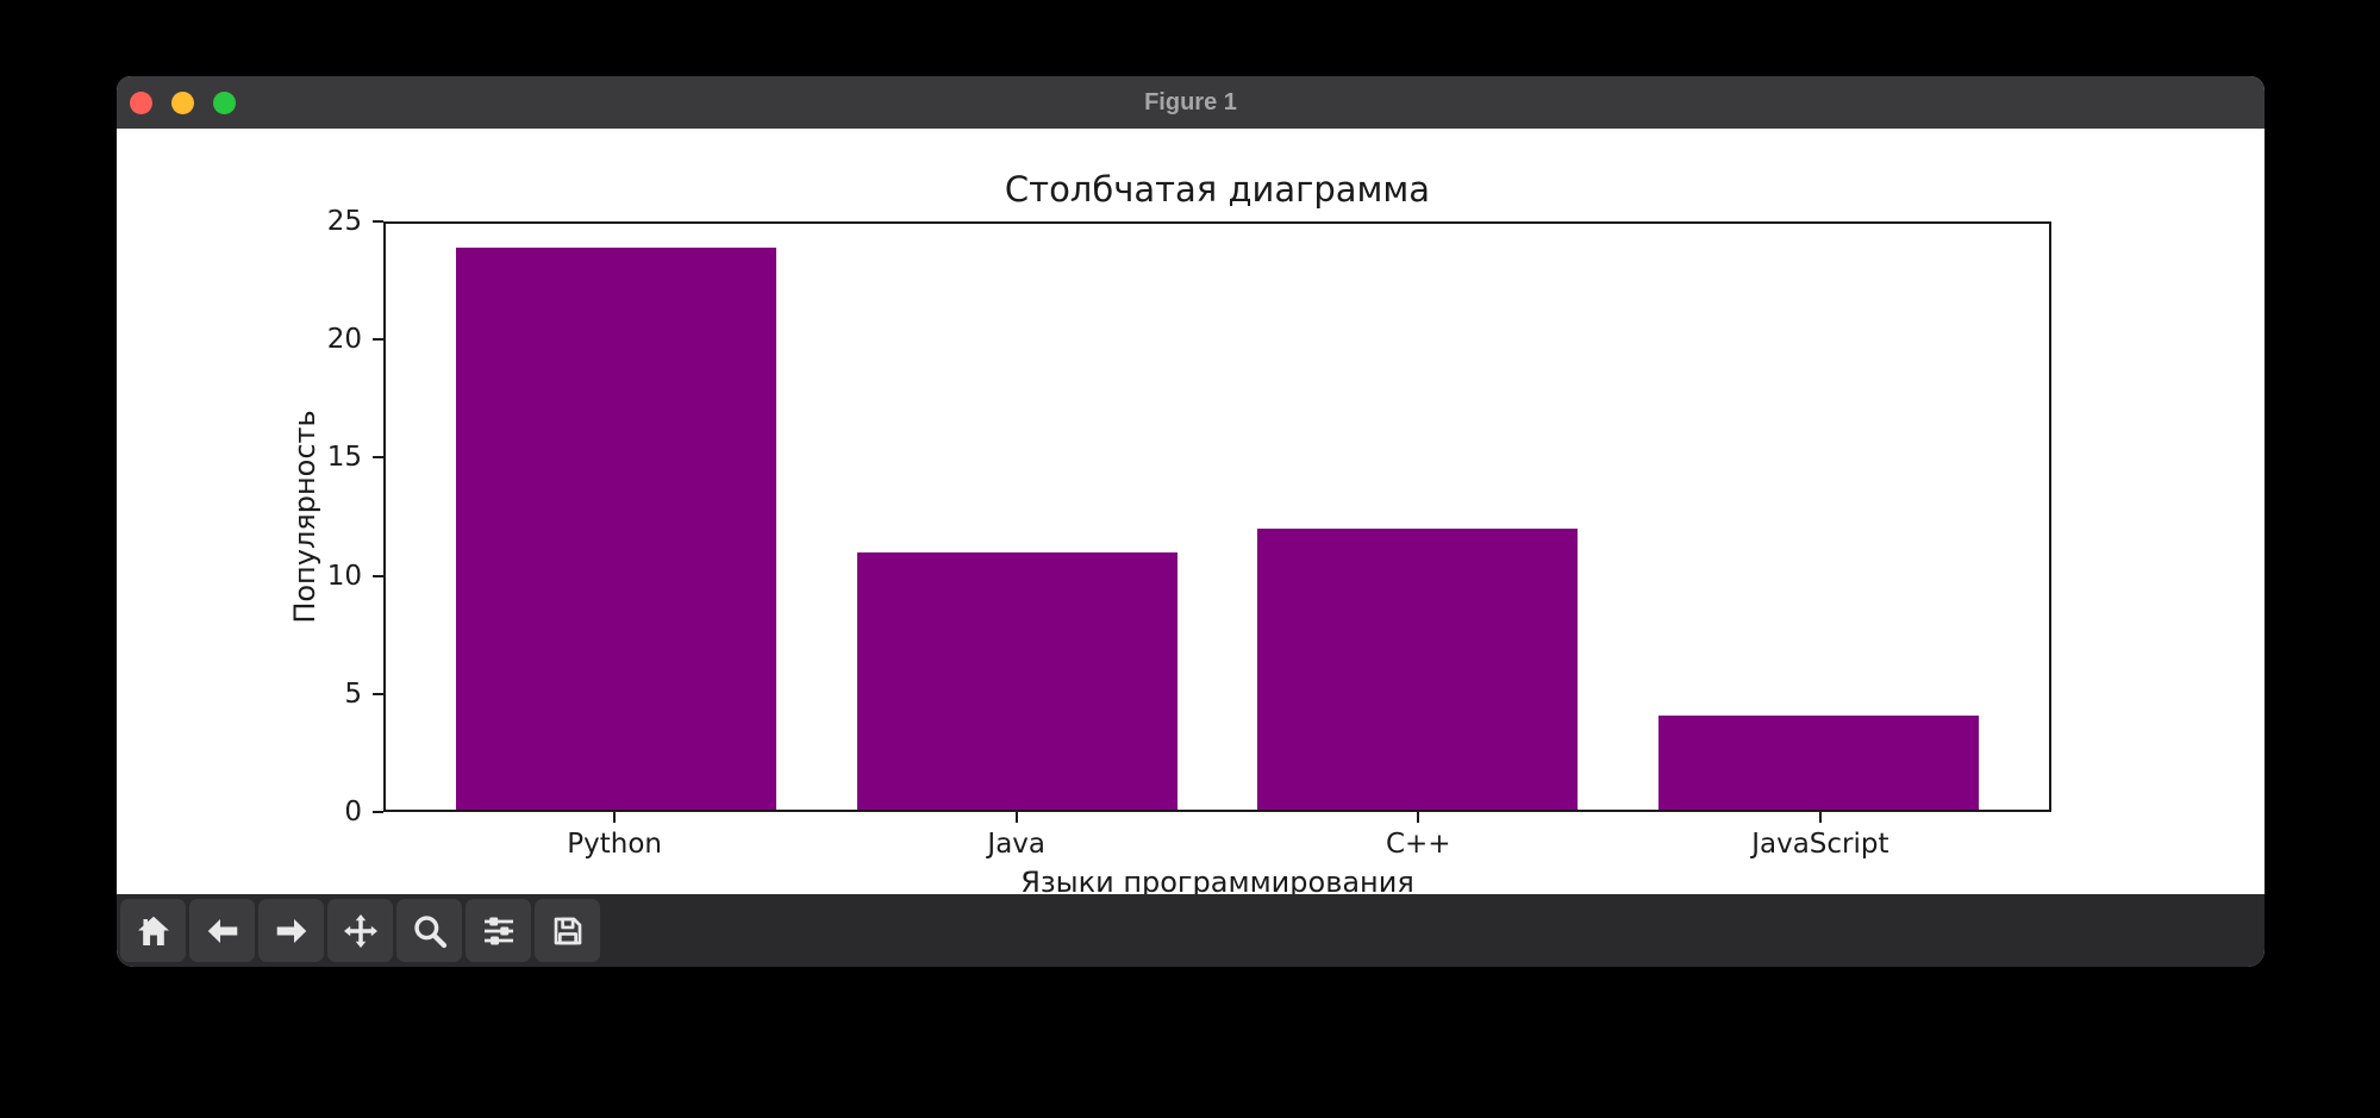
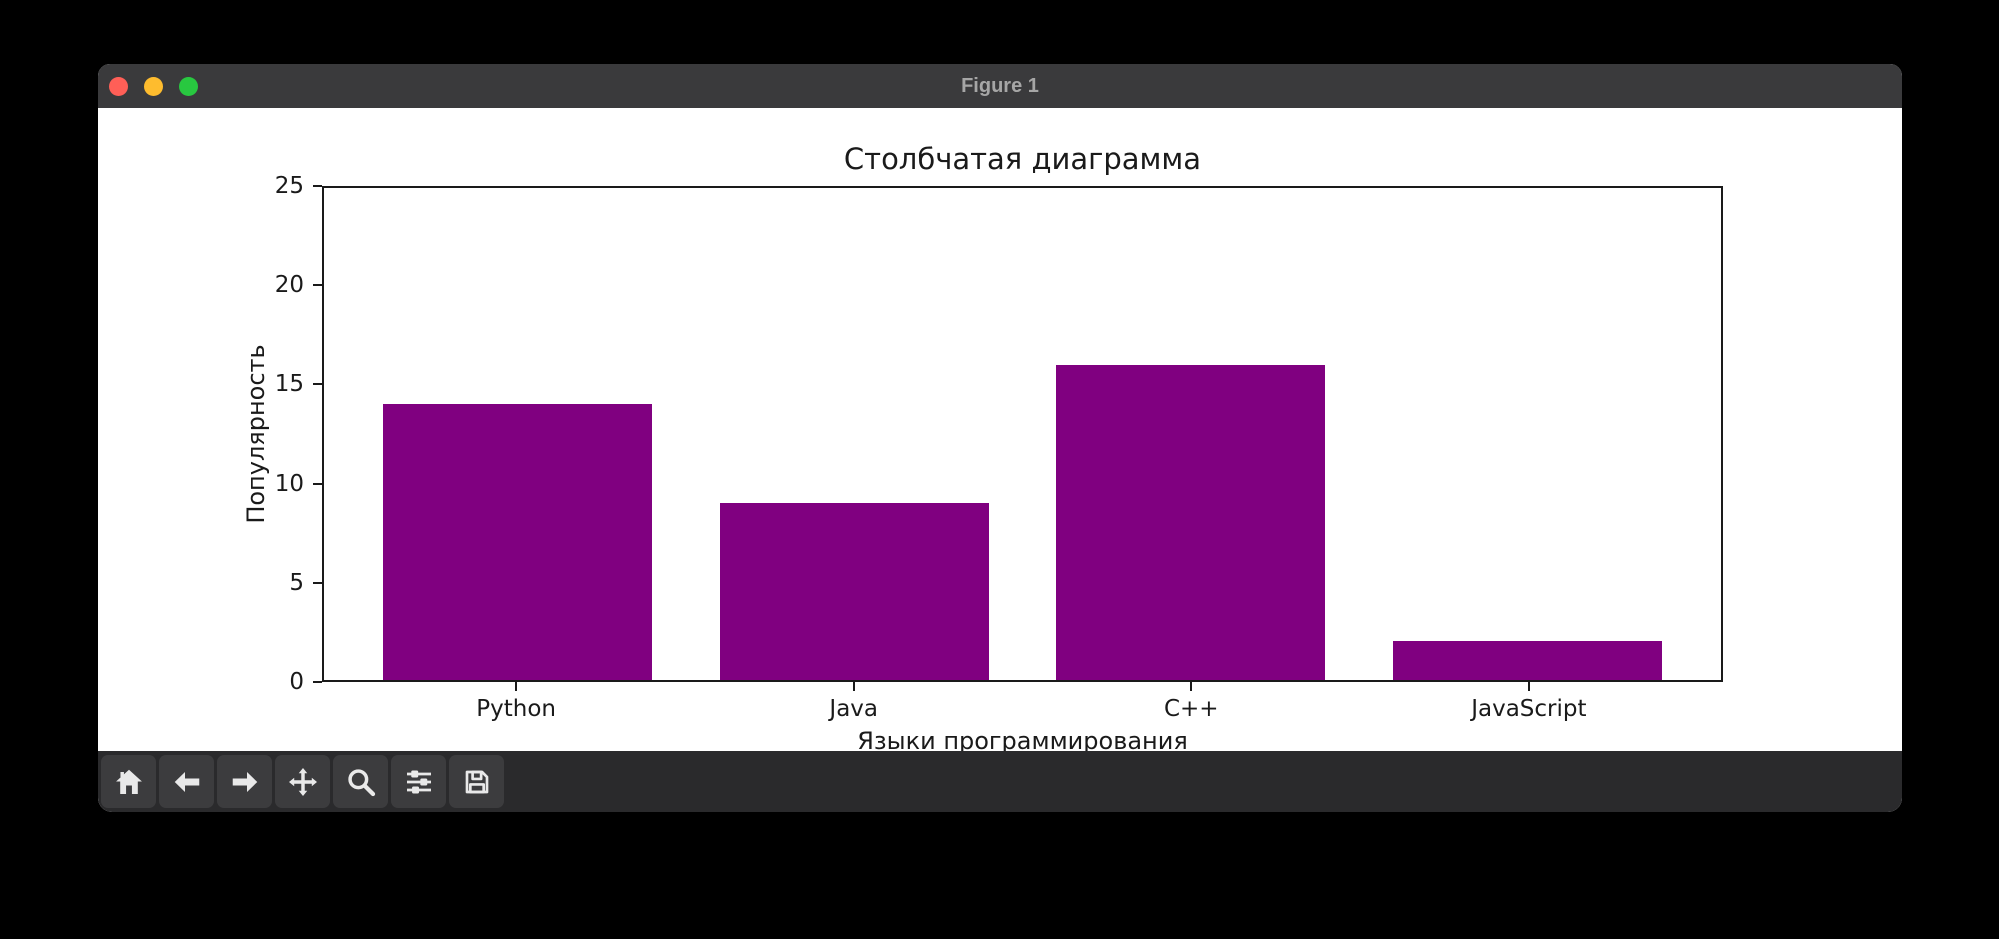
Python: 24 -> 14
Java: 11 -> 9
C++: 12 -> 16
JavaScript: 4 -> 2
